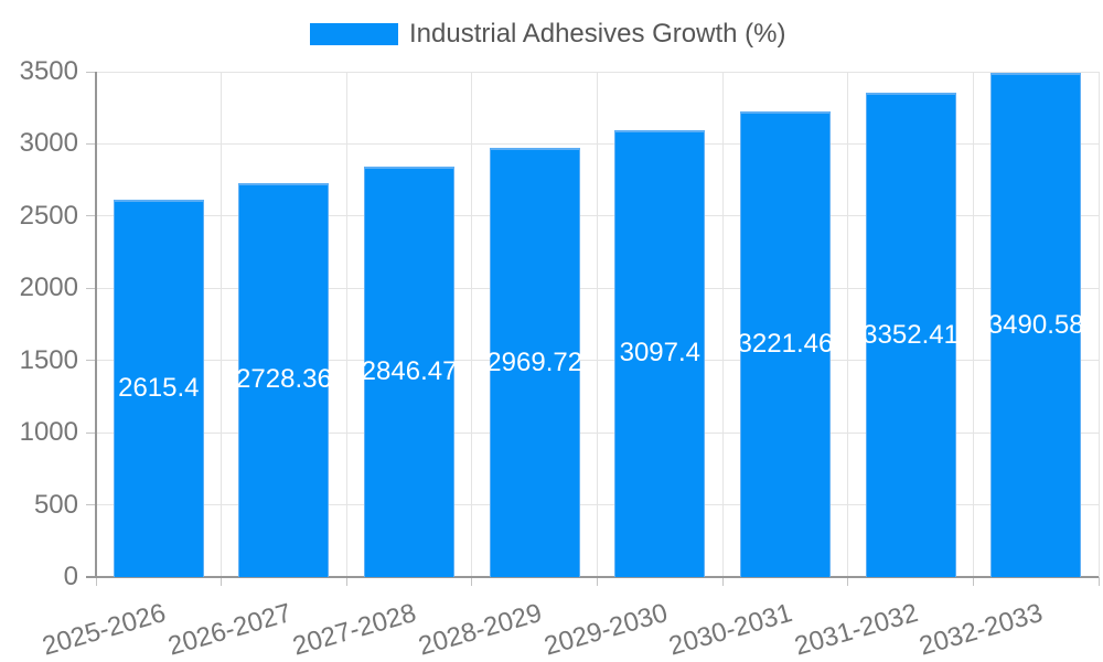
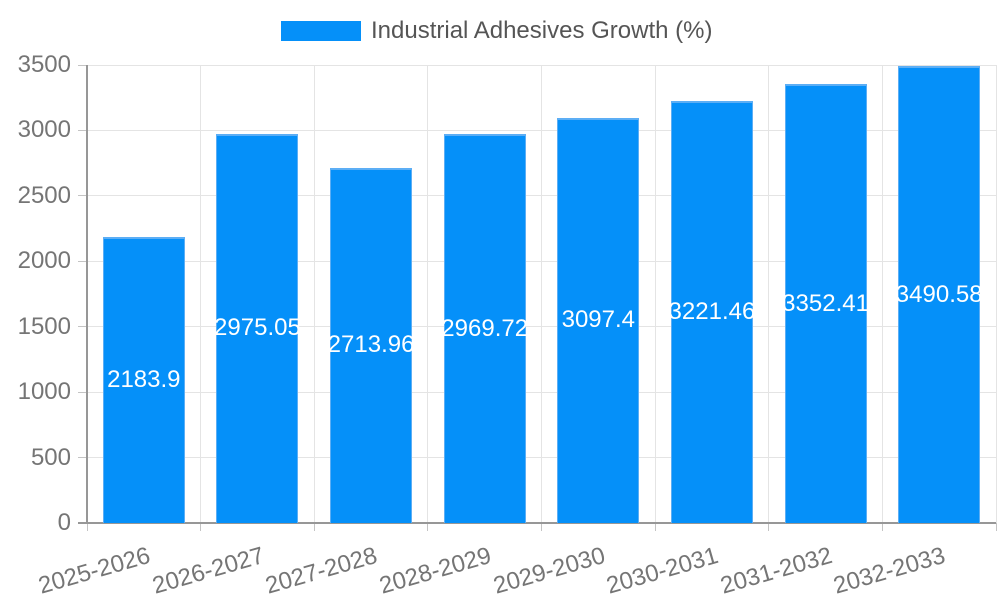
2025-2026: 2615.4 -> 2183.9
2026-2027: 2728.36 -> 2975.05
2027-2028: 2846.47 -> 2713.96
